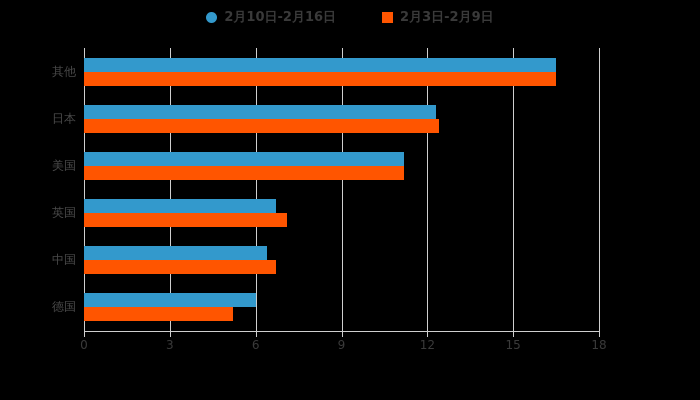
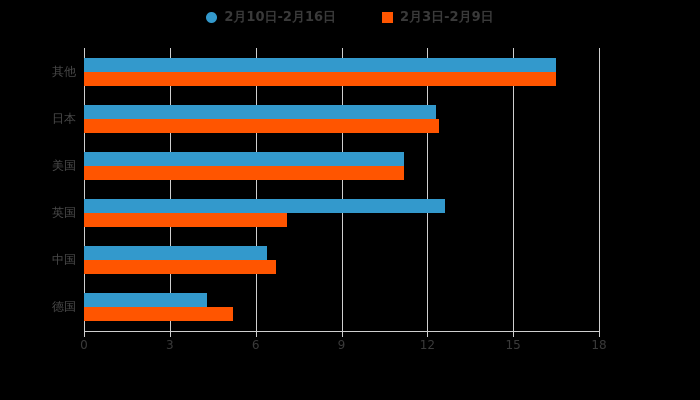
2月10日-2月16日/英国: 6.7 -> 12.6
2月10日-2月16日/德国: 6.0 -> 4.3
